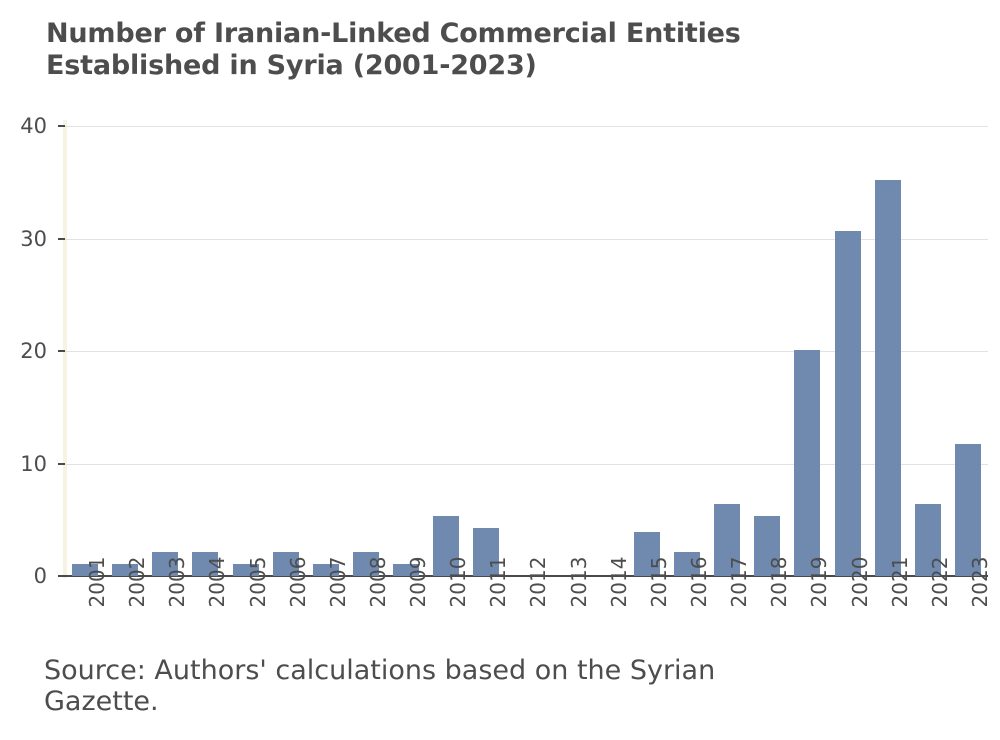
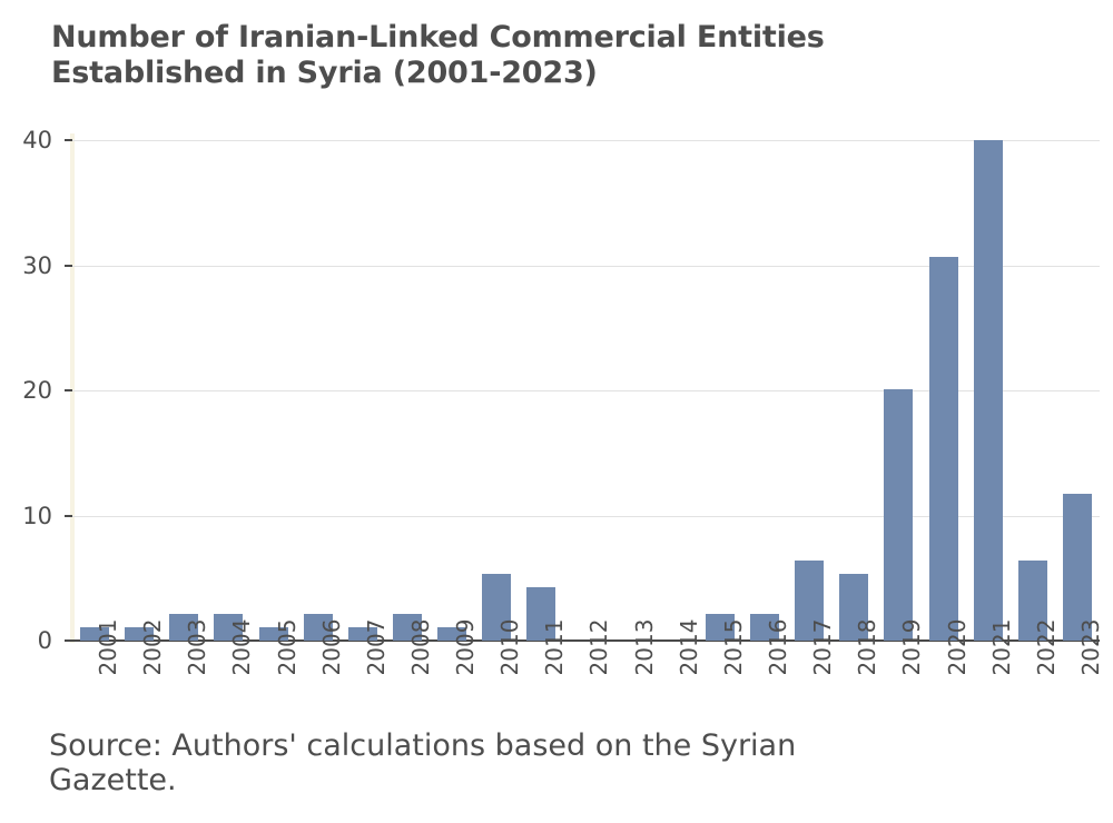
2015: 3.9 -> 2.1
2021: 35.2 -> 40.0
